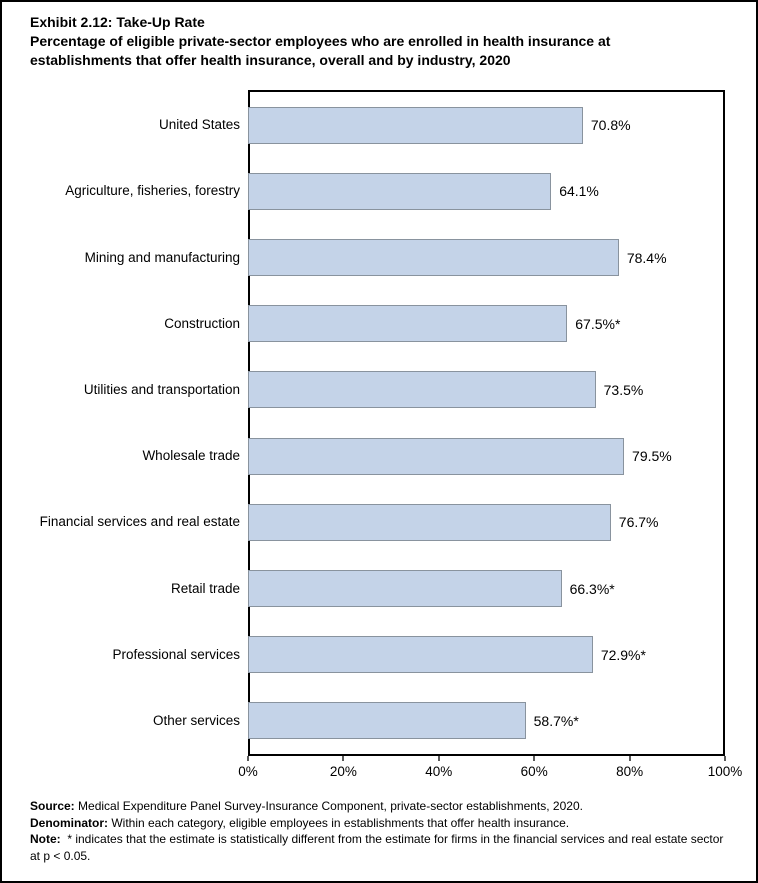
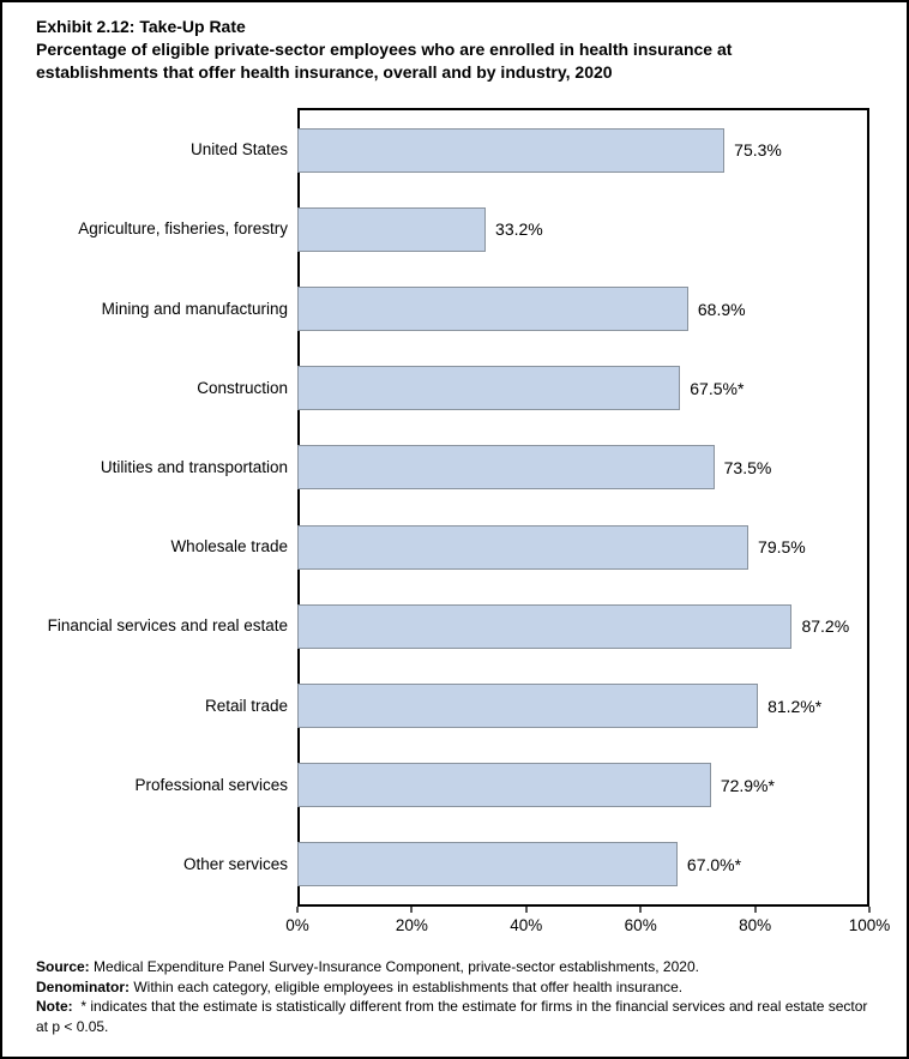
United States: 70.8% -> 75.3%
Agriculture, fisheries, forestry: 64.1% -> 33.2%
Mining and manufacturing: 78.4% -> 68.9%
Financial services and real estate: 76.7% -> 87.2%
Retail trade: 66.3 -> 81.2
Other services: 58.7 -> 67.0
